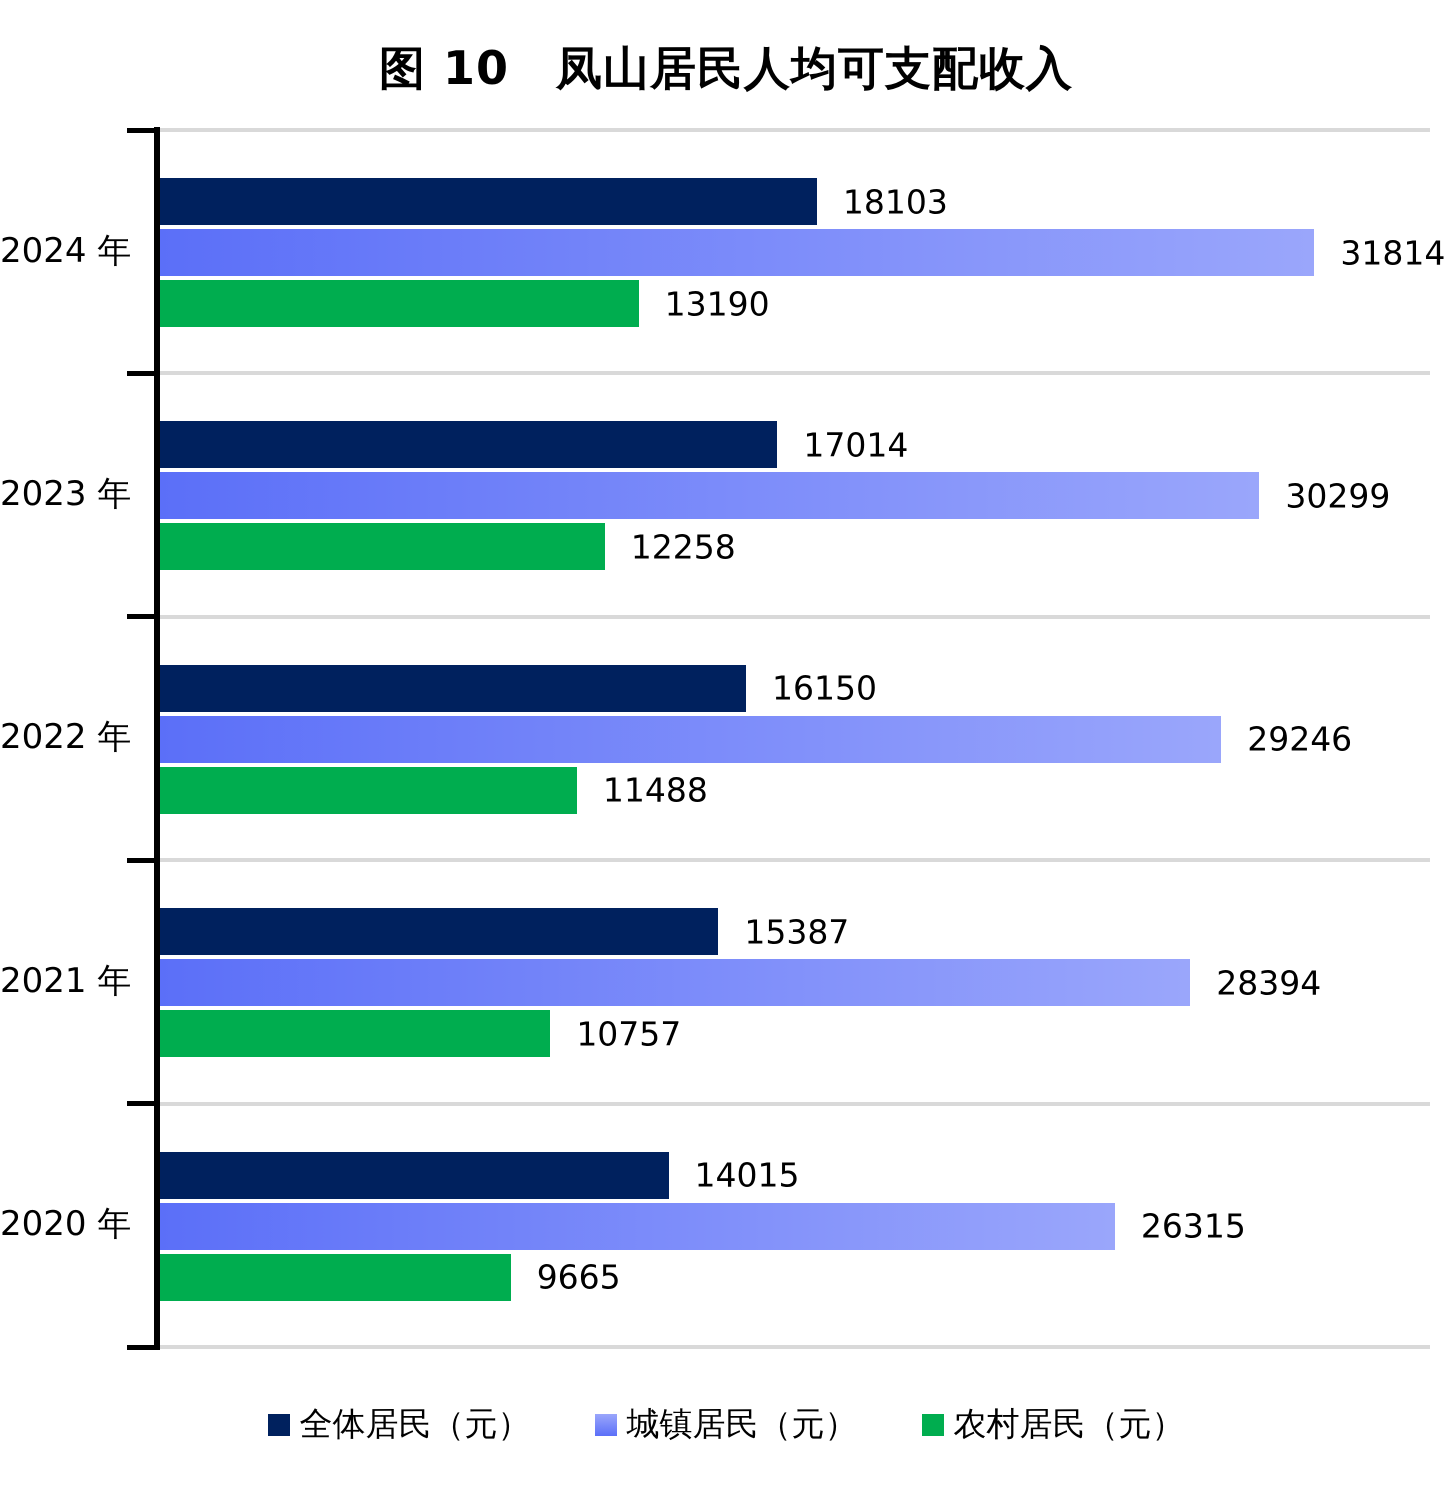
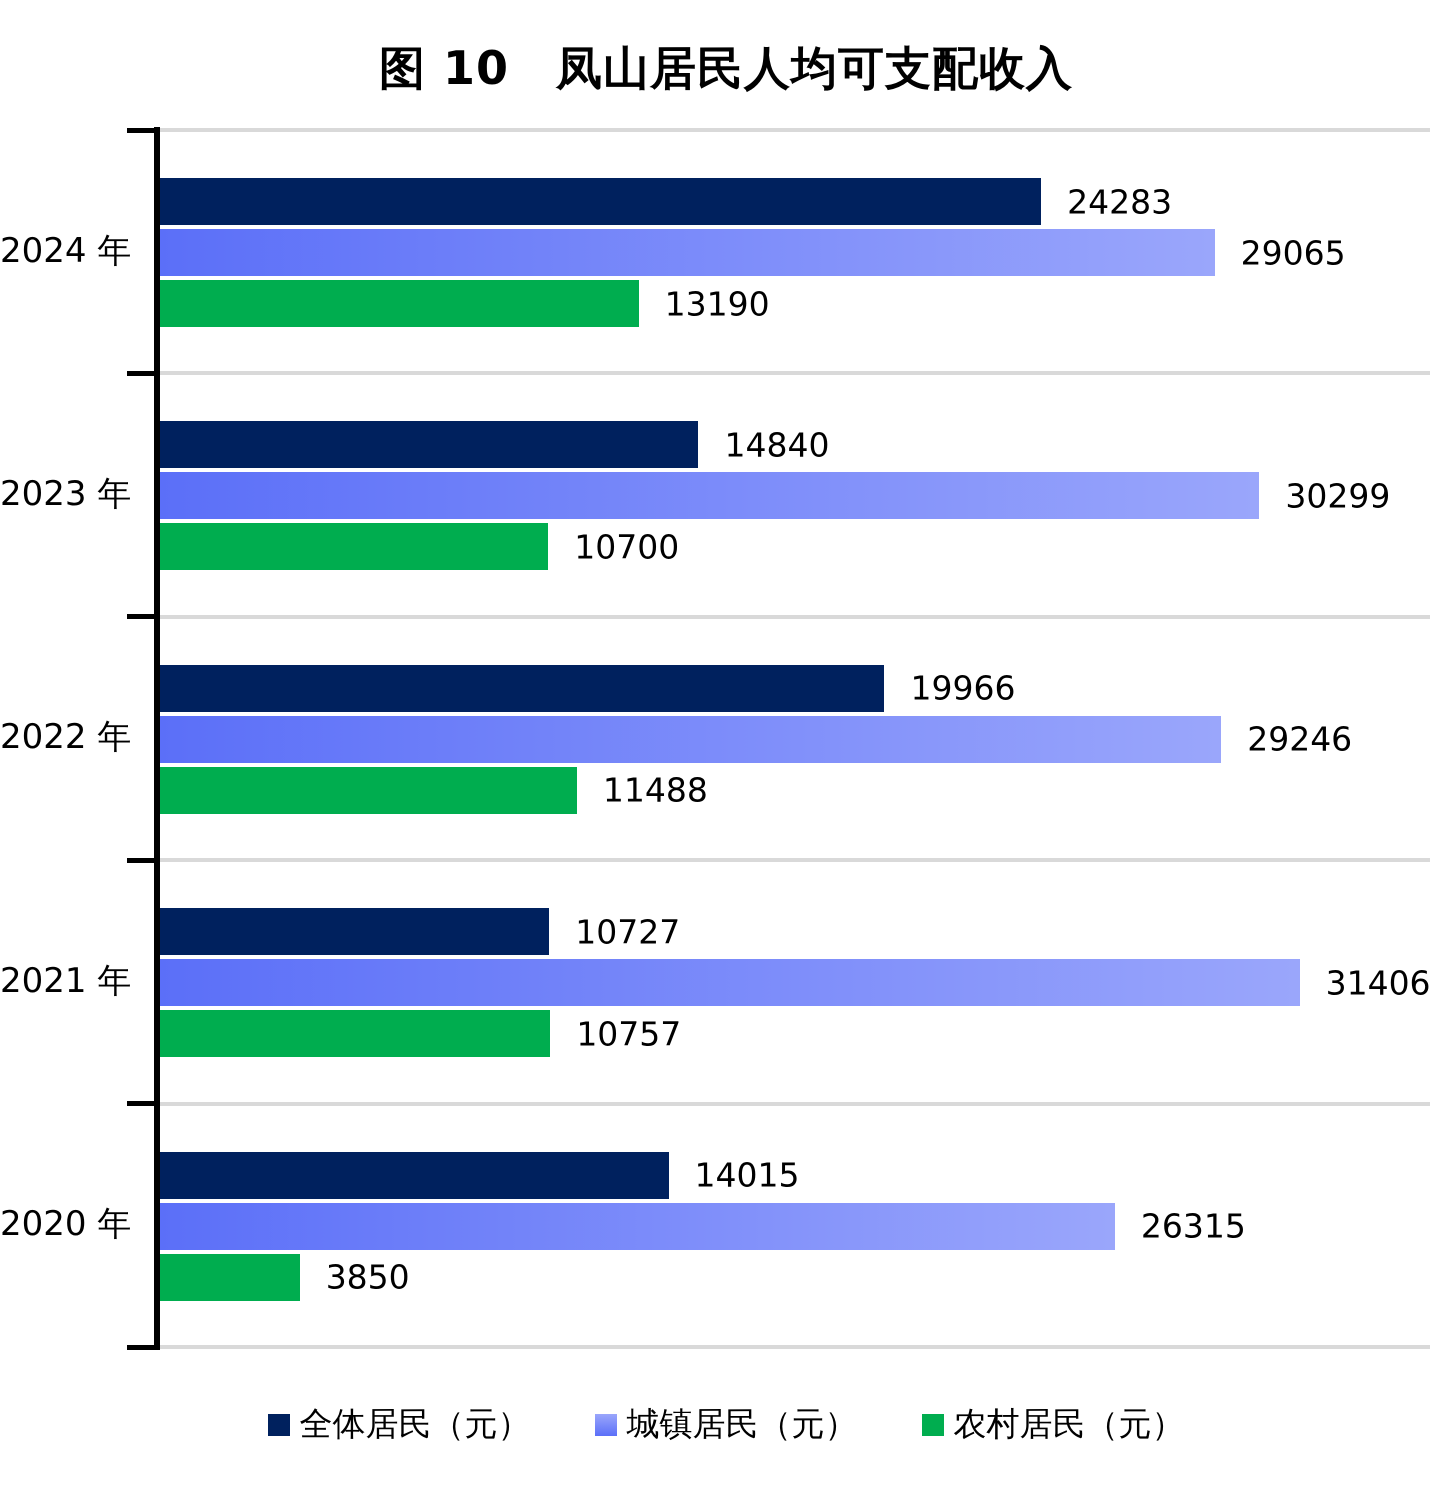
全体居民（元）/2024 年: 18103 -> 24283
城镇居民（元）/2024 年: 31814 -> 29065
全体居民（元）/2023 年: 17014 -> 14840
农村居民（元）/2023 年: 12258 -> 10700
全体居民（元）/2022 年: 16150 -> 19966
全体居民（元）/2021 年: 15387 -> 10727
城镇居民（元）/2021 年: 28394 -> 31406
农村居民（元）/2020 年: 9665 -> 3850
